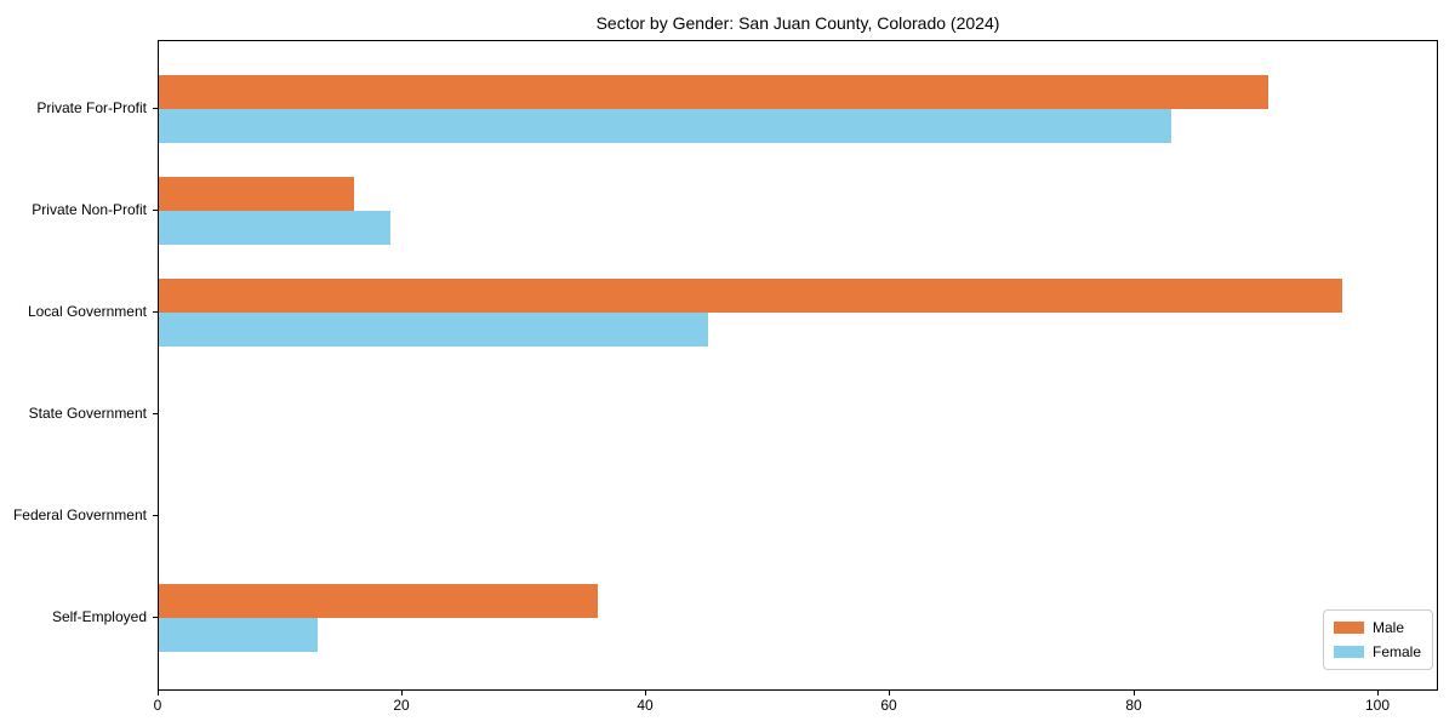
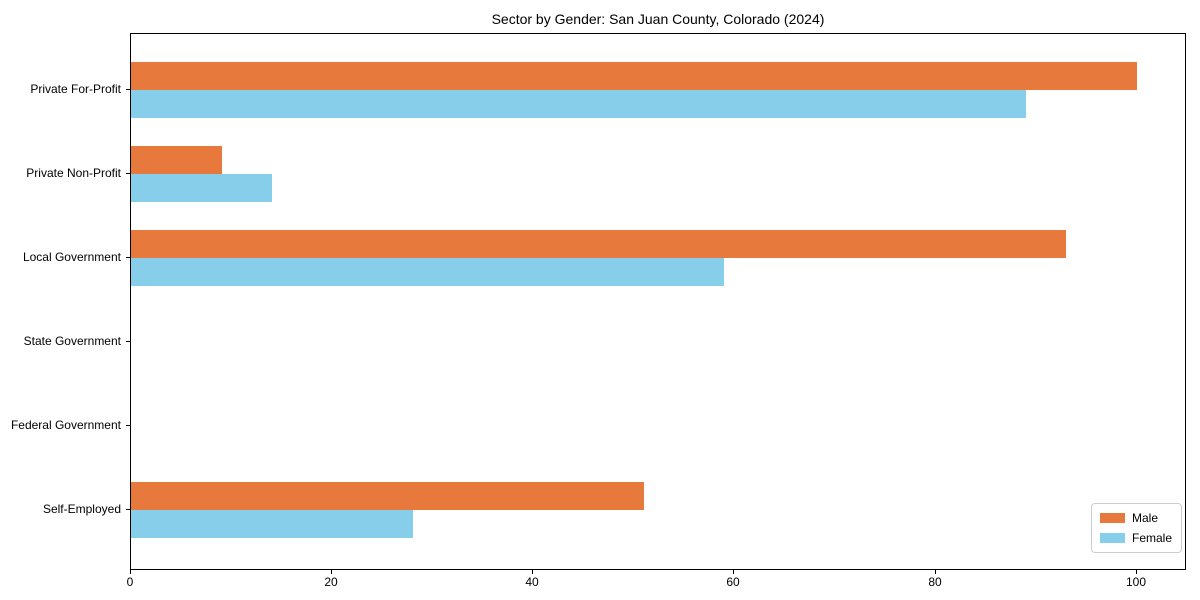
Male/Private For-Profit: 91 -> 100
Female/Private For-Profit: 83 -> 89
Male/Private Non-Profit: 16 -> 9
Female/Private Non-Profit: 19 -> 14
Male/Local Government: 97 -> 93
Female/Local Government: 45 -> 59
Male/Self-Employed: 36 -> 51
Female/Self-Employed: 13 -> 28
